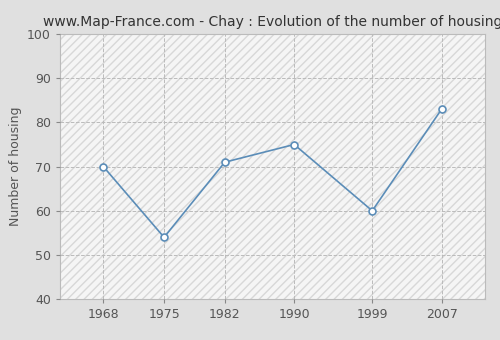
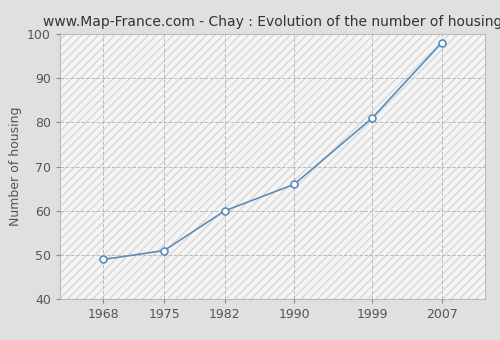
1968: 70 -> 49
1975: 54 -> 51
1982: 71 -> 60
1990: 75 -> 66
1999: 60 -> 81
2007: 83 -> 98
